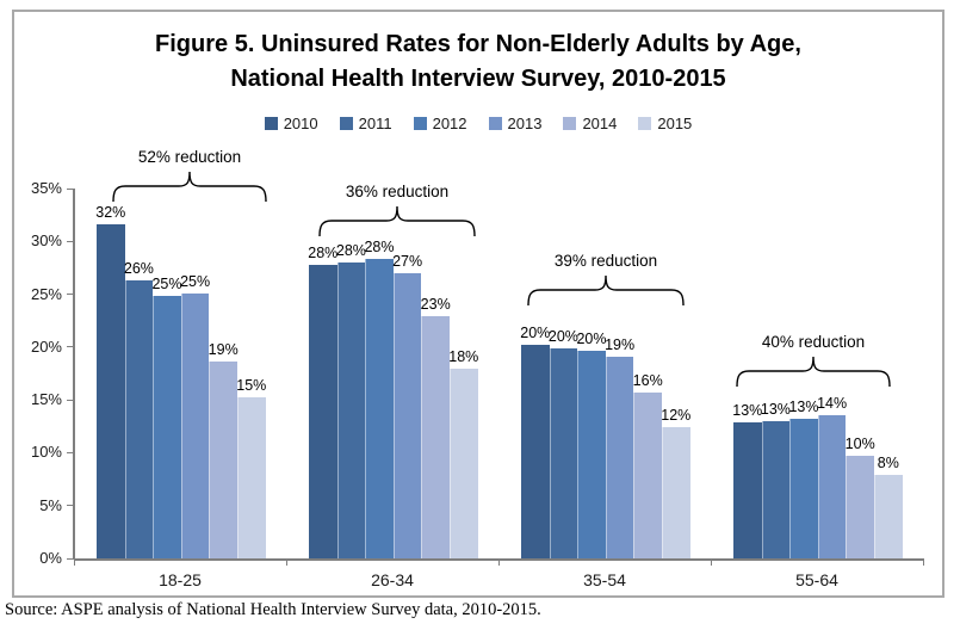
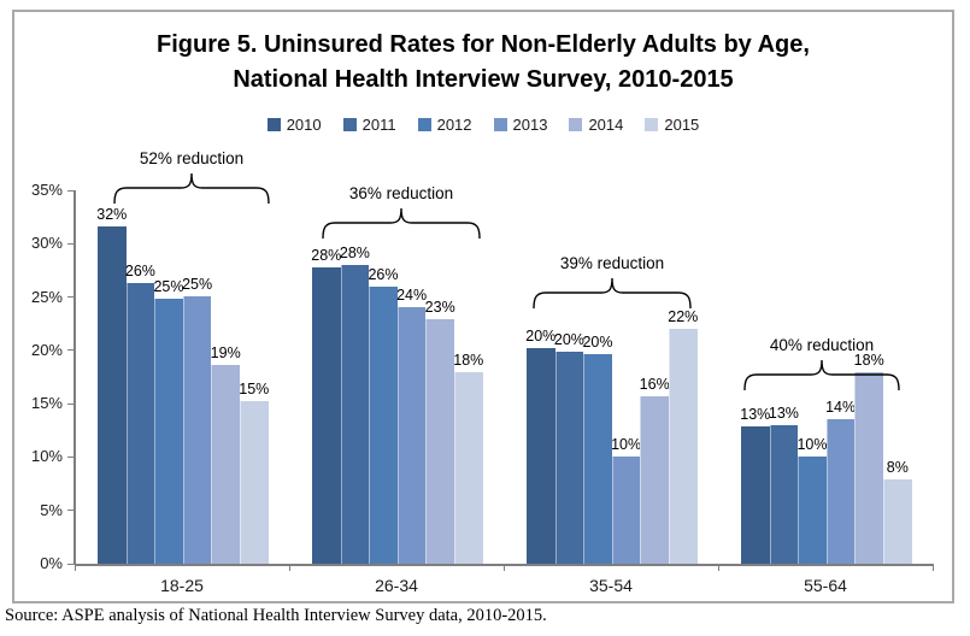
2012/26-34: 28% -> 26%
2013/26-34: 27% -> 24%
2013/35-54: 19% -> 10%
2015/35-54: 12% -> 22%
2012/55-64: 13% -> 10%
2014/55-64: 10% -> 18%
